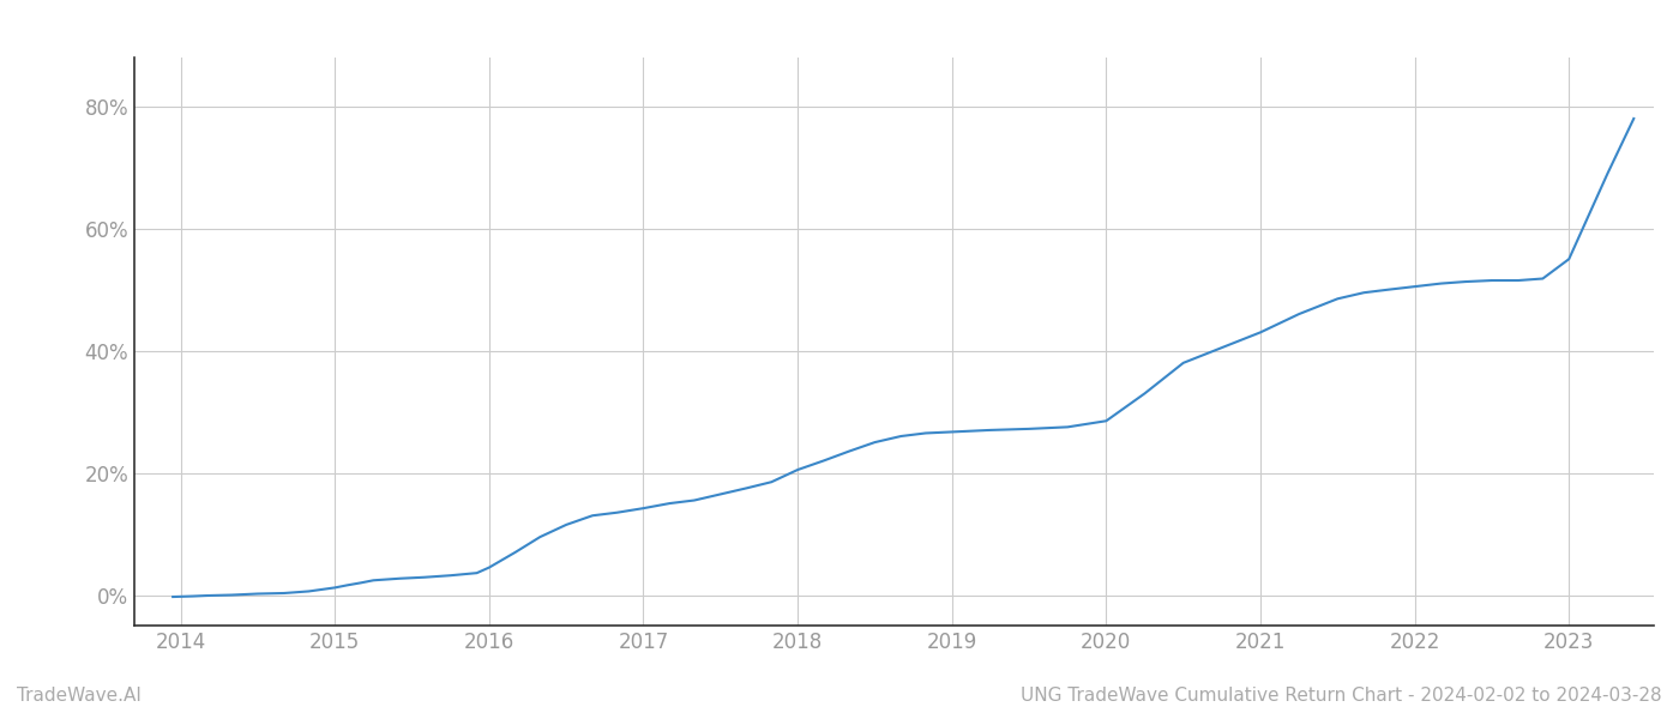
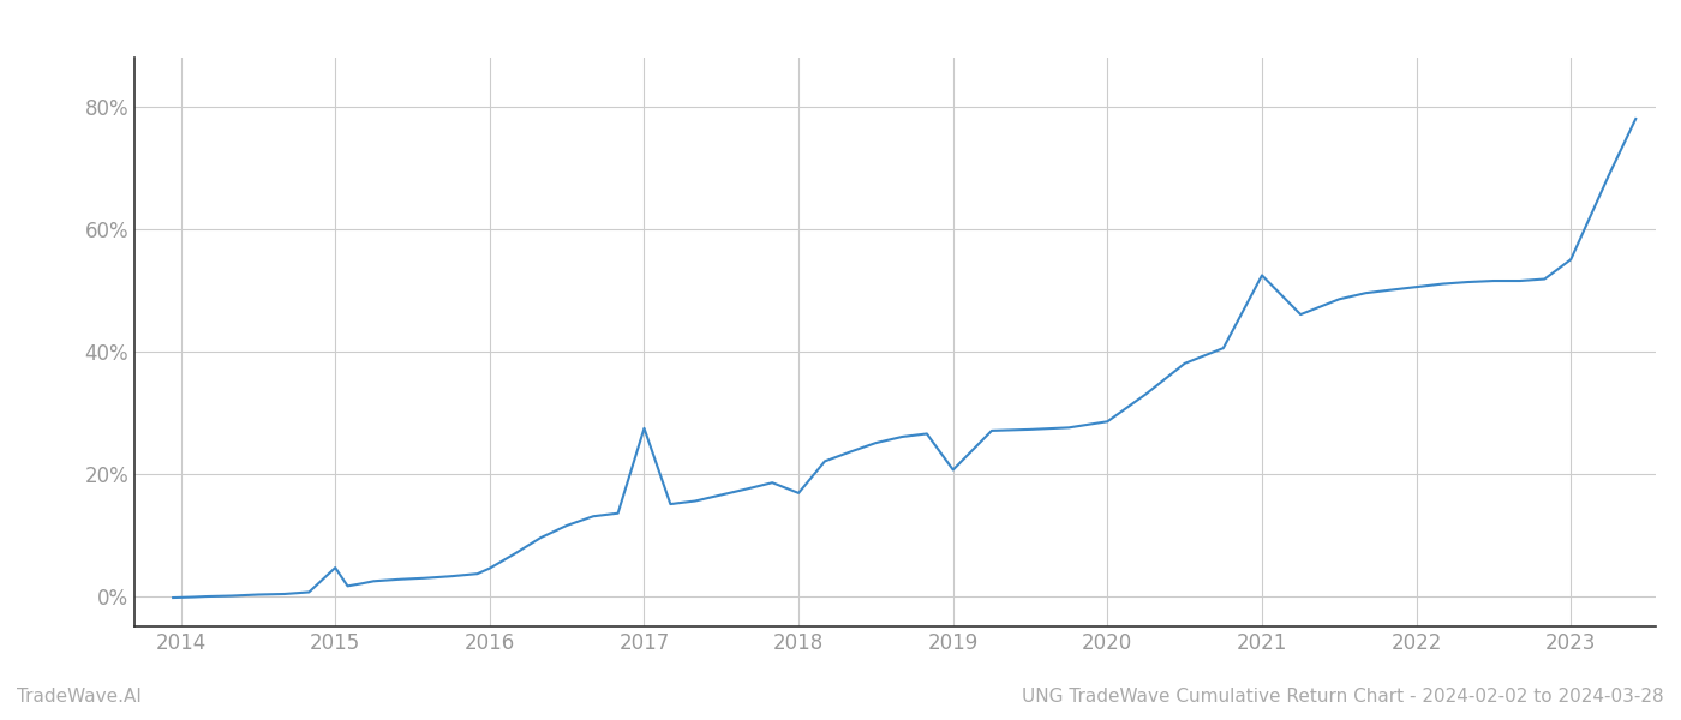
2015: 1.2% -> 4.6%
2017: 14.2% -> 27.4%
2018: 20.5% -> 16.8%
2019: 26.7% -> 20.6%
2021: 43.0% -> 52.4%
